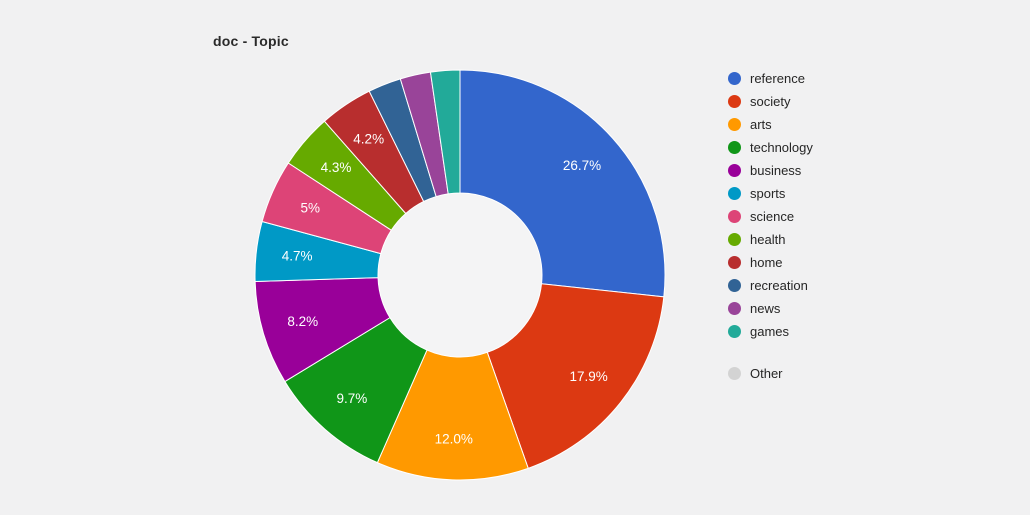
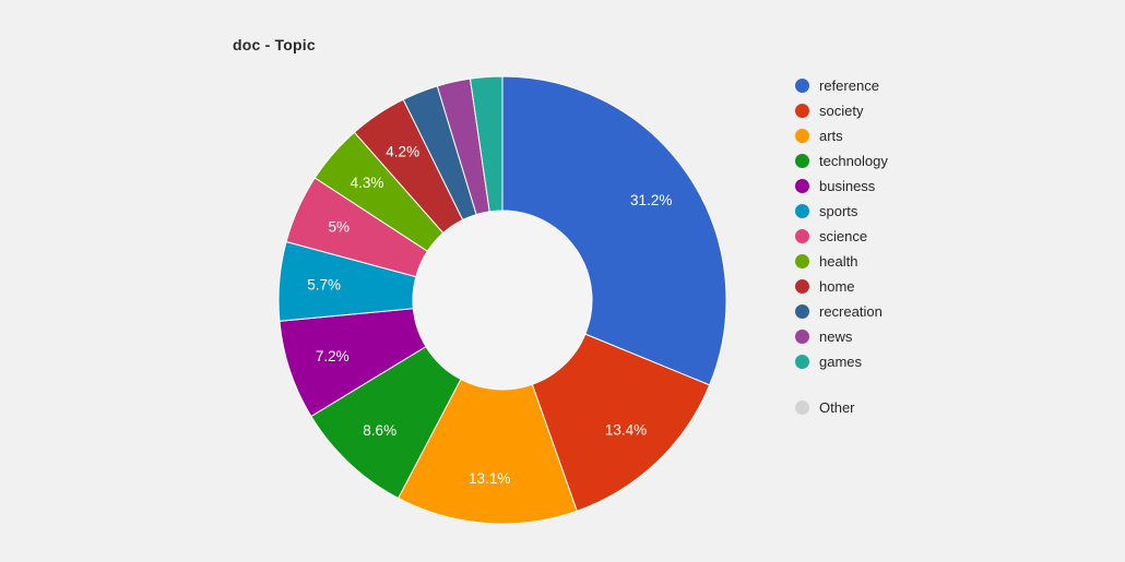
reference: 26.7% -> 31.2%
society: 17.9% -> 13.4%
arts: 12.0% -> 13.1%
technology: 9.7% -> 8.6%
business: 8.2% -> 7.2%
sports: 4.7% -> 5.7%
